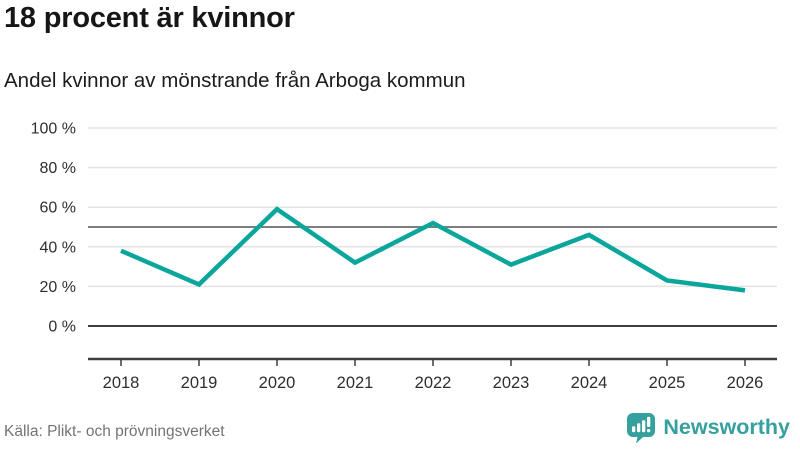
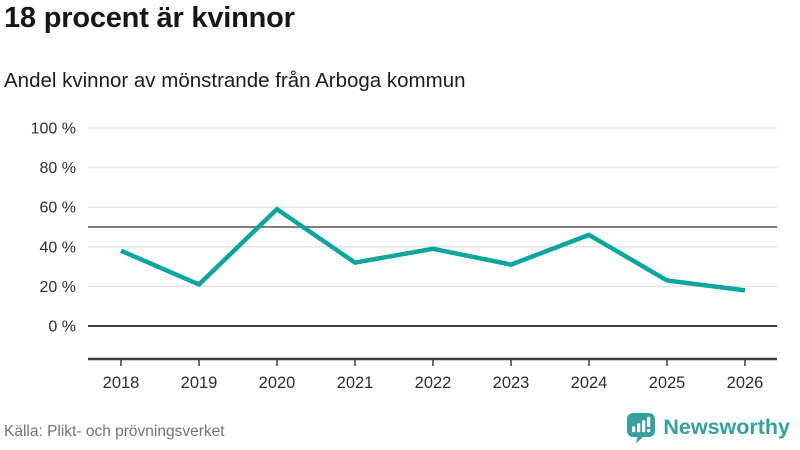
2022: 52% -> 39%
